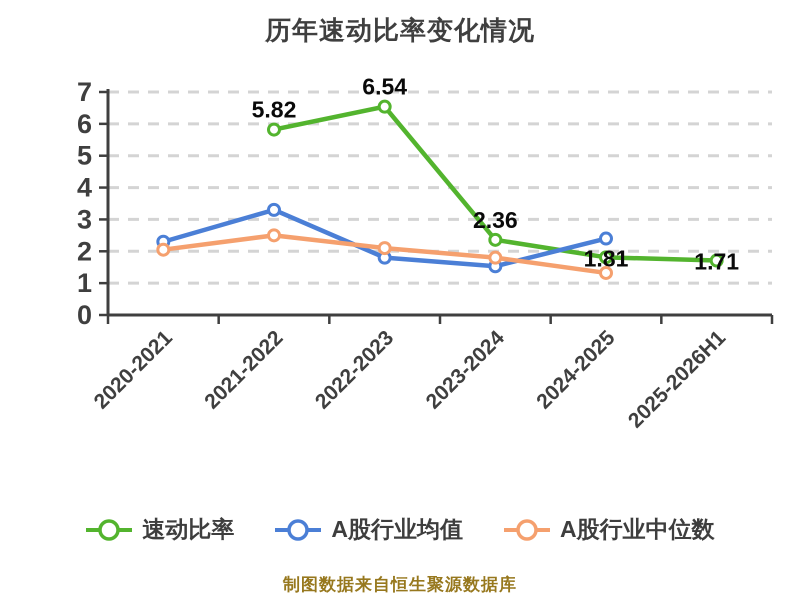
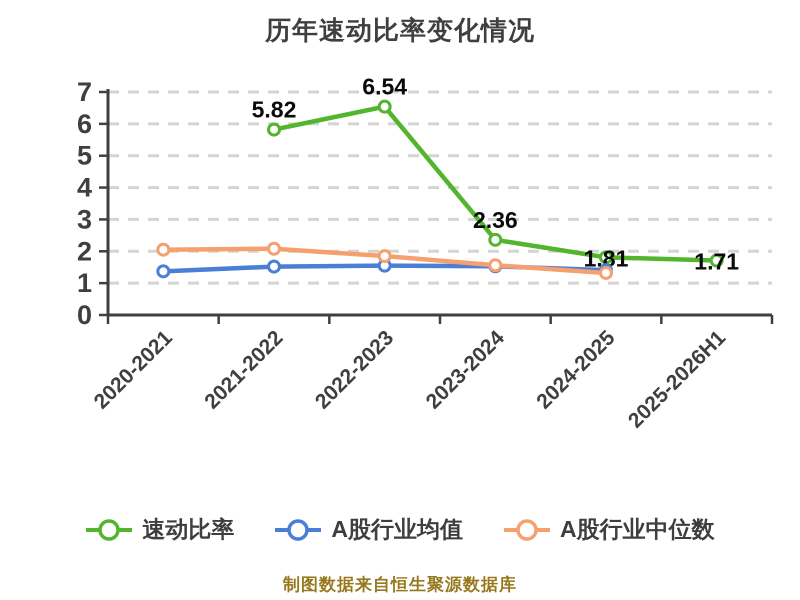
A股行业均值/2020-2021: 2.3 -> 1.4
A股行业均值/2021-2022: 3.3 -> 1.5
A股行业中位数/2021-2022: 2.5 -> 2.1
A股行业均值/2022-2023: 1.8 -> 1.6
A股行业中位数/2022-2023: 2.1 -> 1.9
A股行业中位数/2023-2024: 1.8 -> 1.6
A股行业均值/2024-2025: 2.4 -> 1.4
